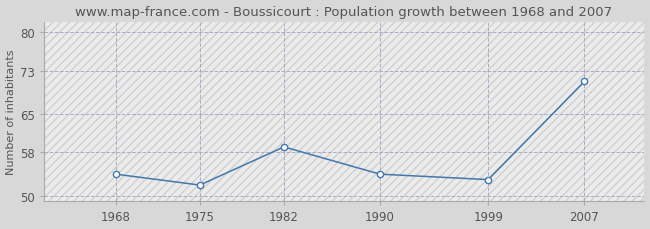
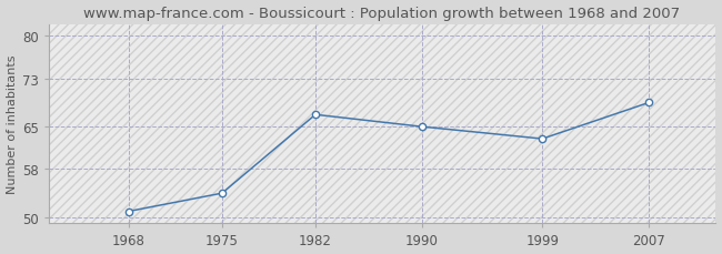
1968: 54 -> 51
1975: 52 -> 54
1982: 59 -> 67
1990: 54 -> 65
1999: 53 -> 63
2007: 71 -> 69
